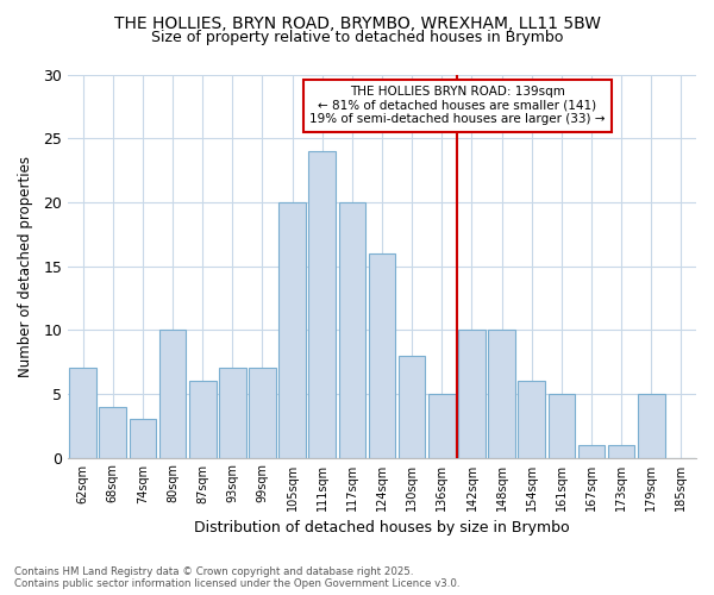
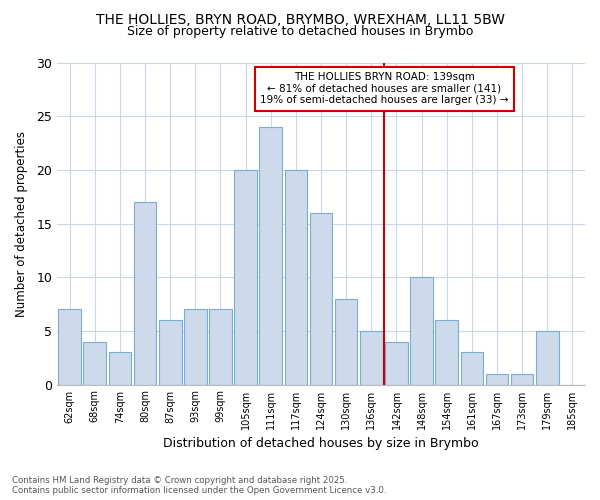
80sqm: 10 -> 17
142sqm: 10 -> 4
161sqm: 5 -> 3
